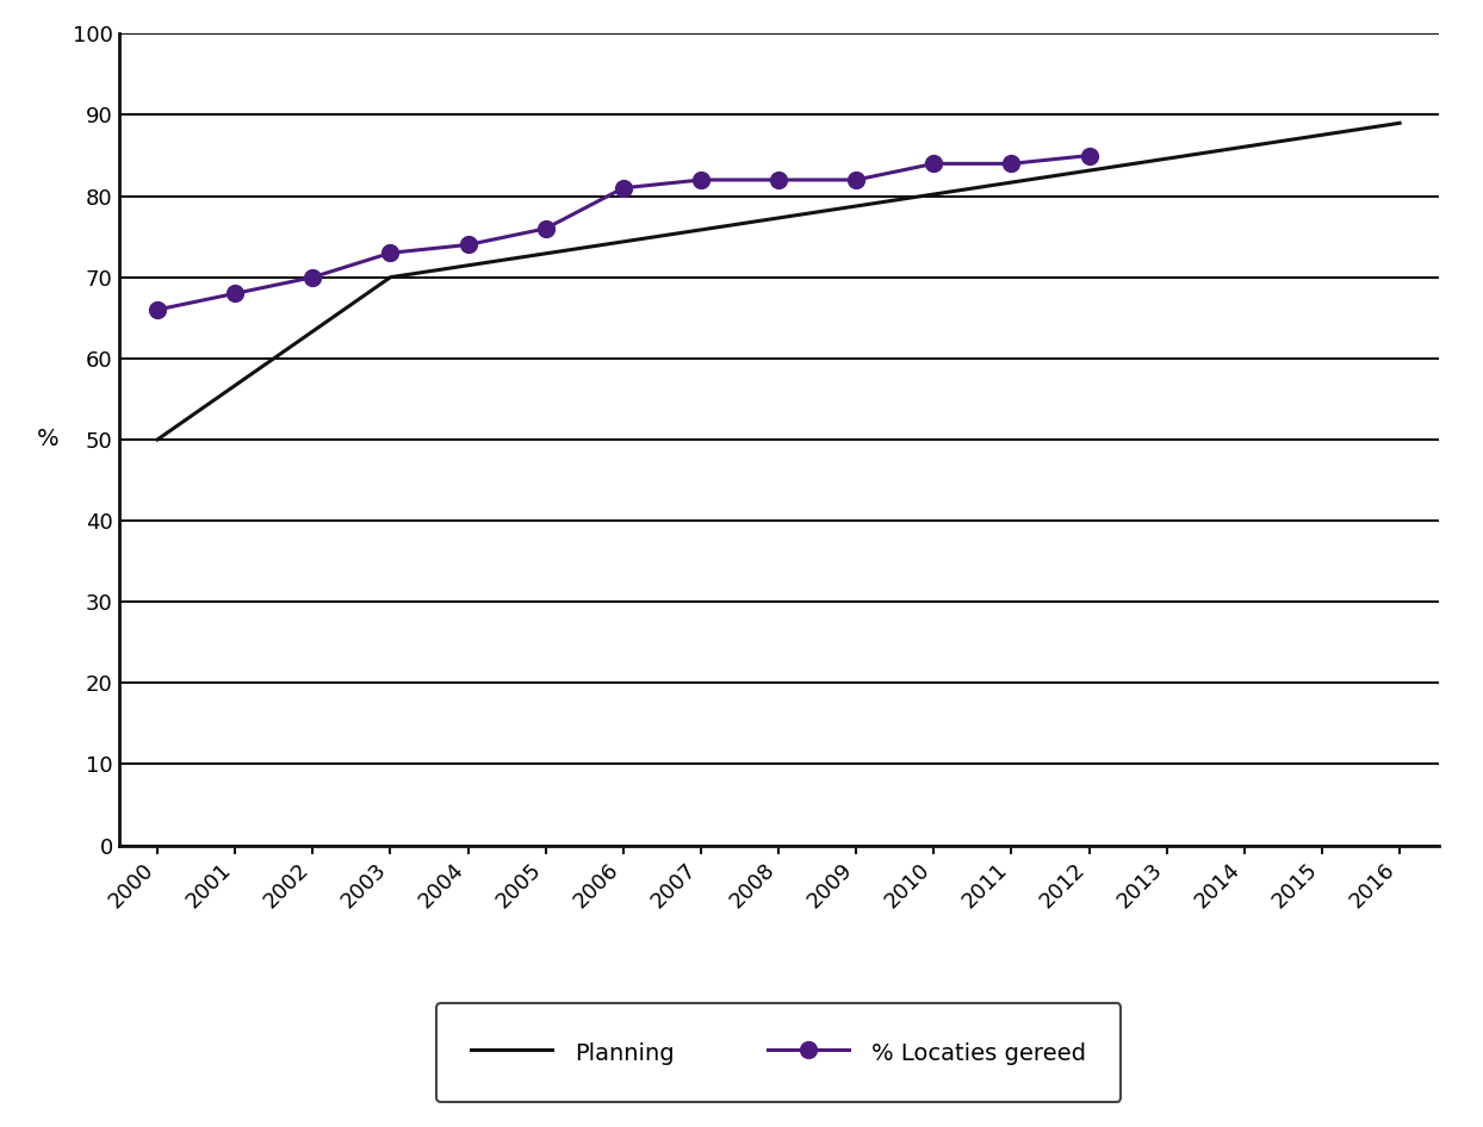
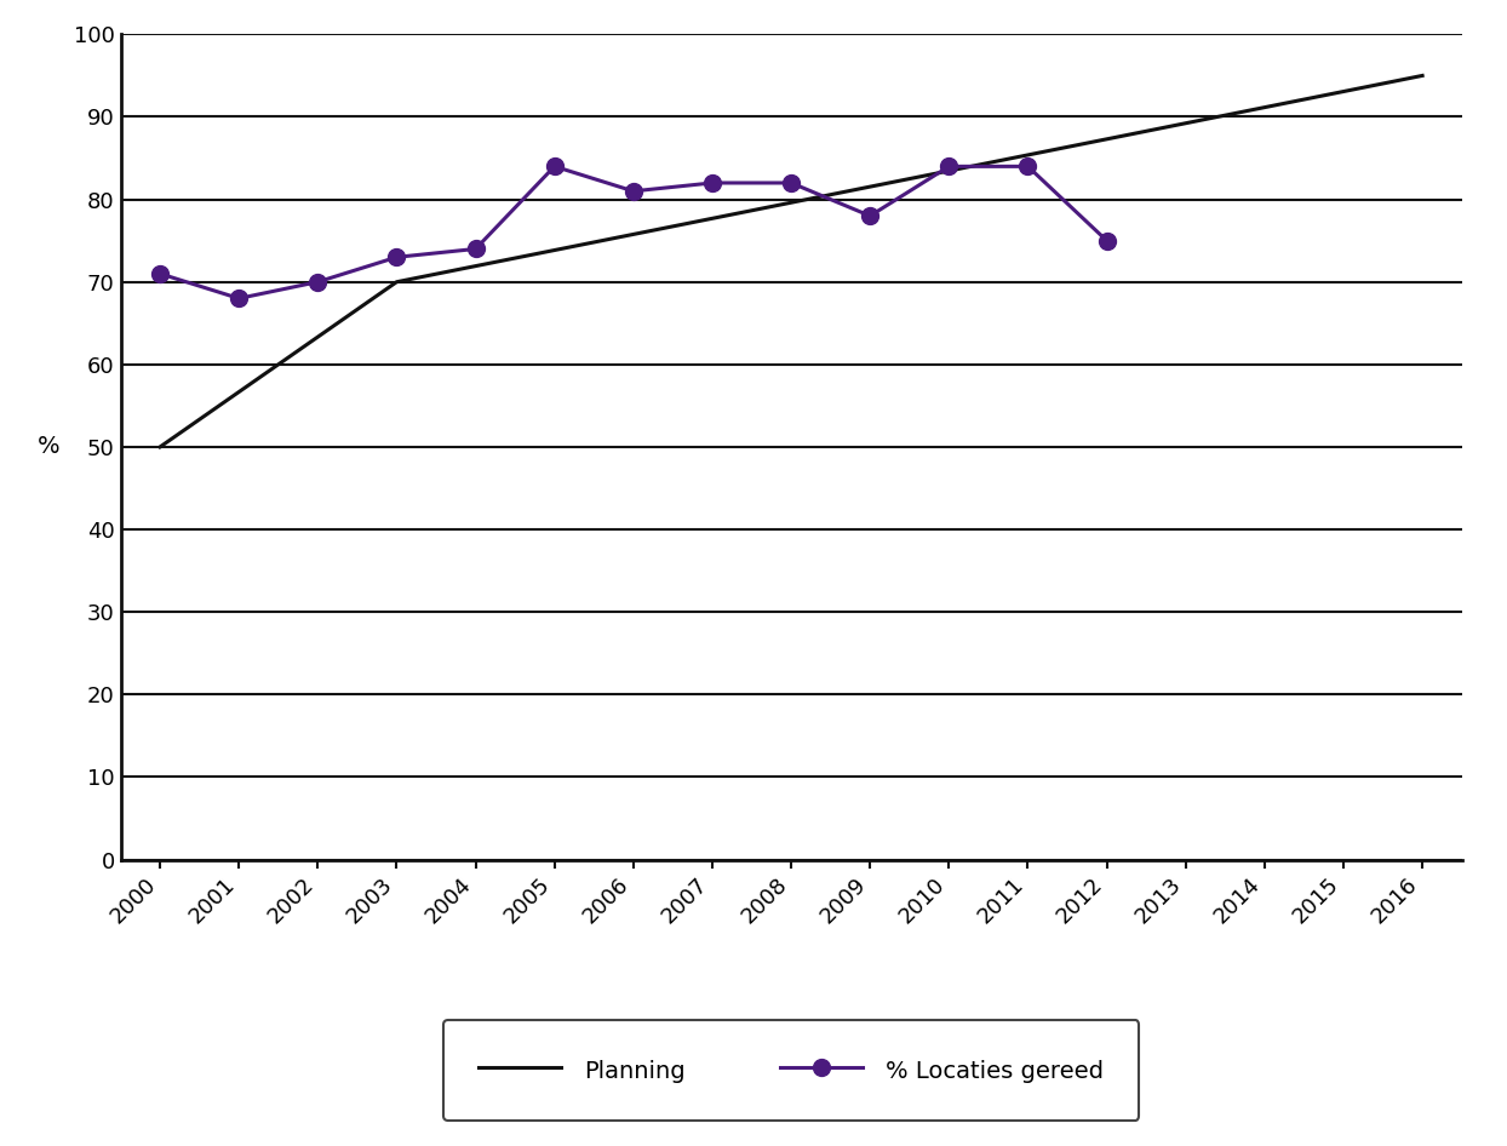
% Locaties gereed/2000: 66 -> 71
% Locaties gereed/2005: 76 -> 84
% Locaties gereed/2009: 82 -> 78
% Locaties gereed/2012: 85 -> 75
Planning/2016: 89 -> 95
